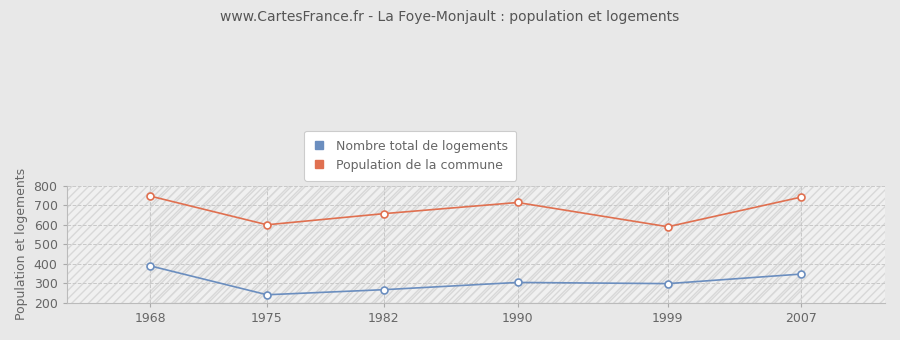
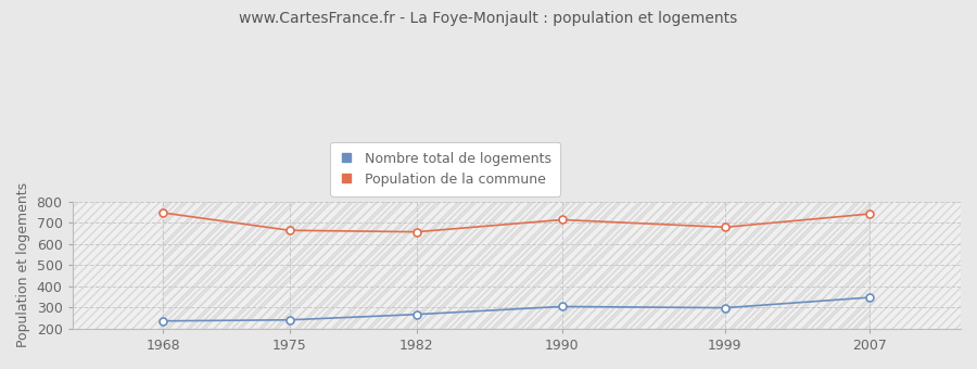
Nombre total de logements/1968: 390 -> 240
Population de la commune/1975: 600 -> 660
Population de la commune/1999: 590 -> 680
